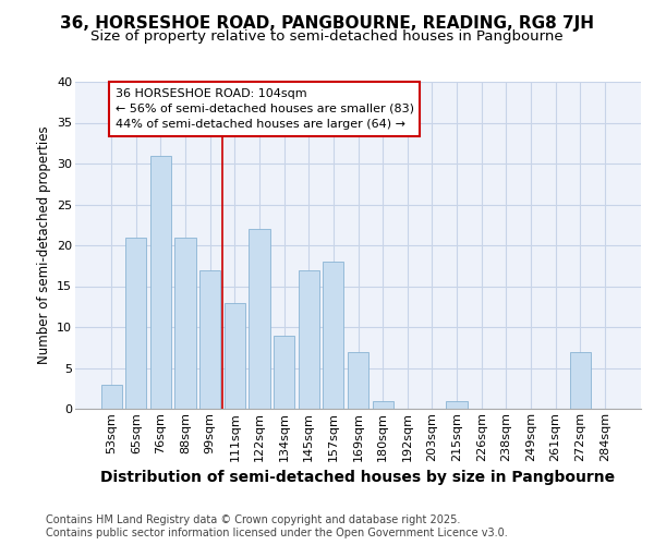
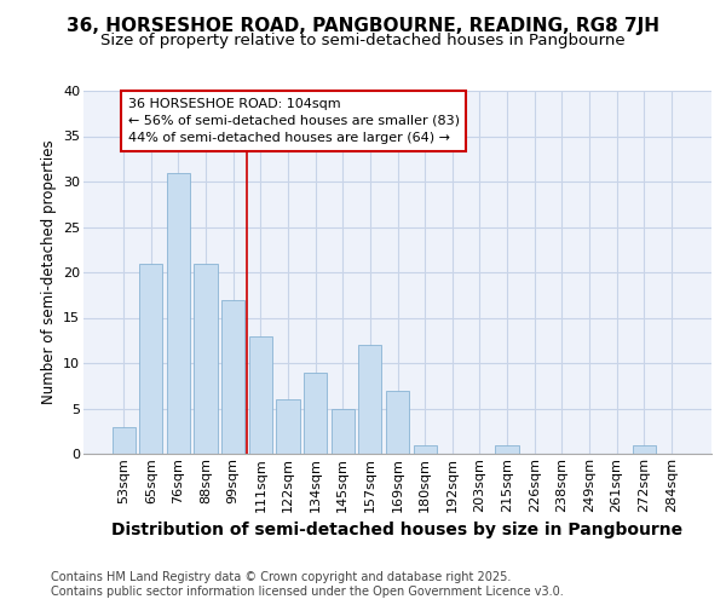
122sqm: 22 -> 6
145sqm: 17 -> 5
157sqm: 18 -> 12
272sqm: 7 -> 1
